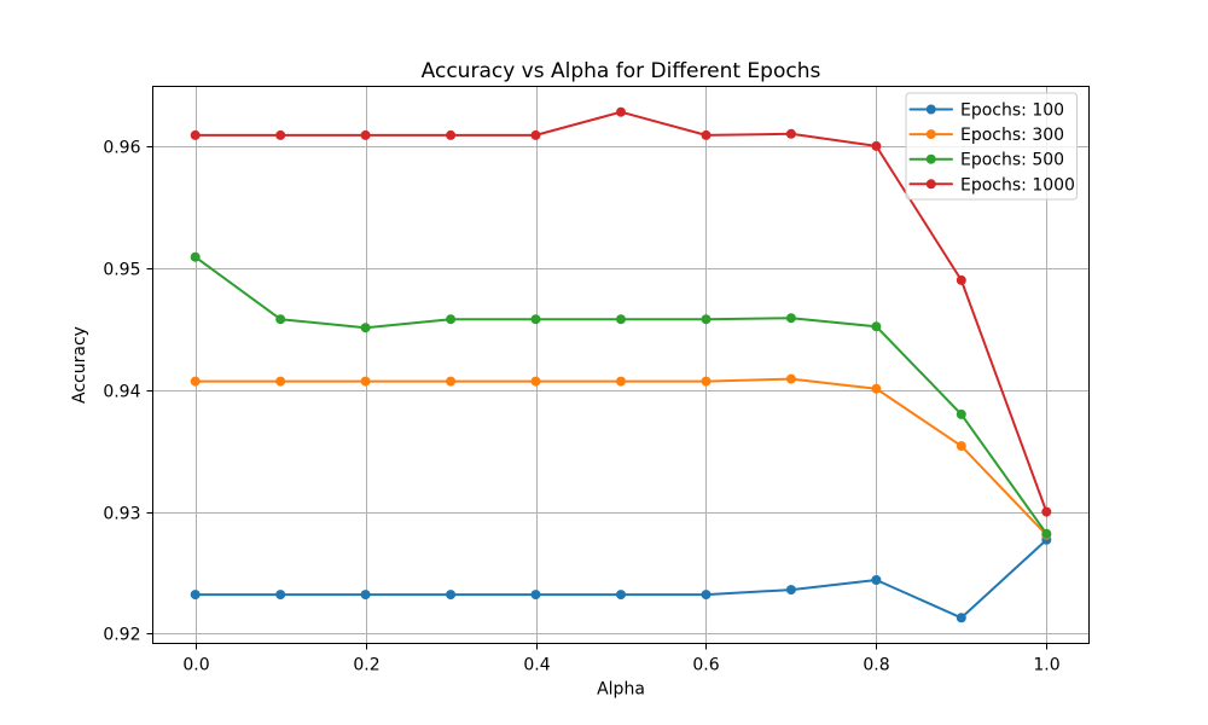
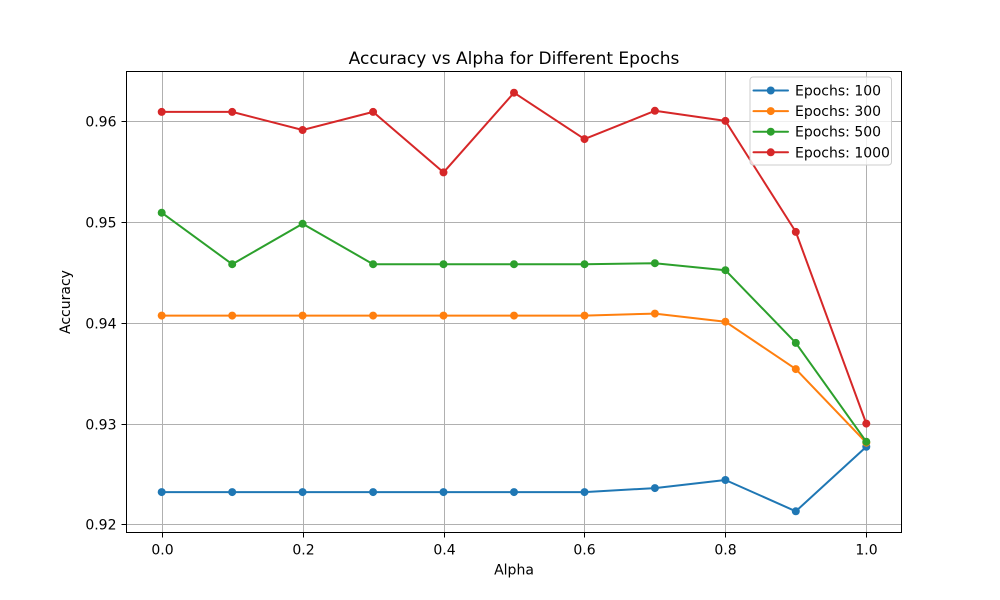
Epochs: 500/0.2: 0.9451 -> 0.9498
Epochs: 1000/0.2: 0.9609 -> 0.9591
Epochs: 1000/0.4: 0.9609 -> 0.9549
Epochs: 1000/0.6: 0.9609 -> 0.9582
